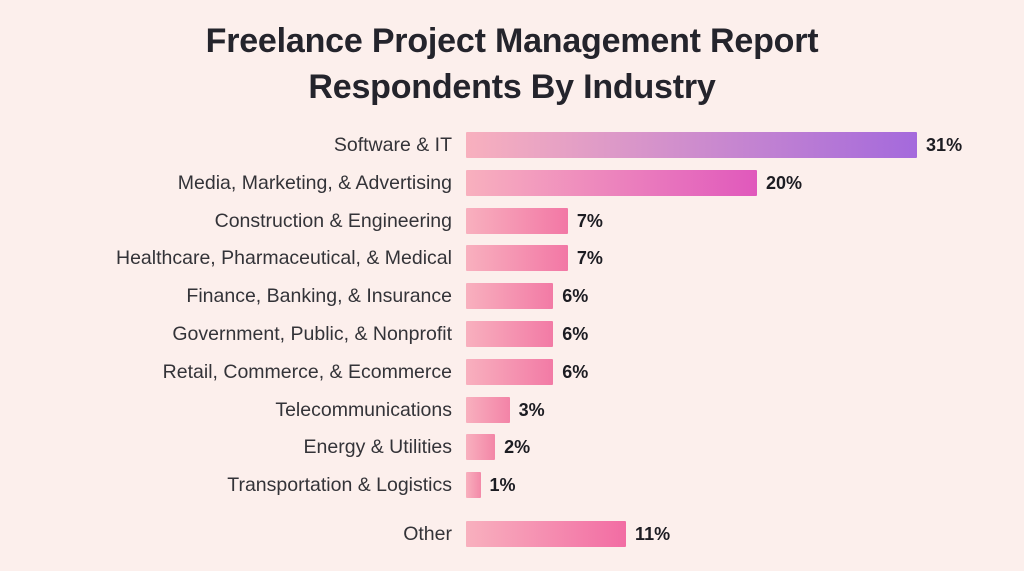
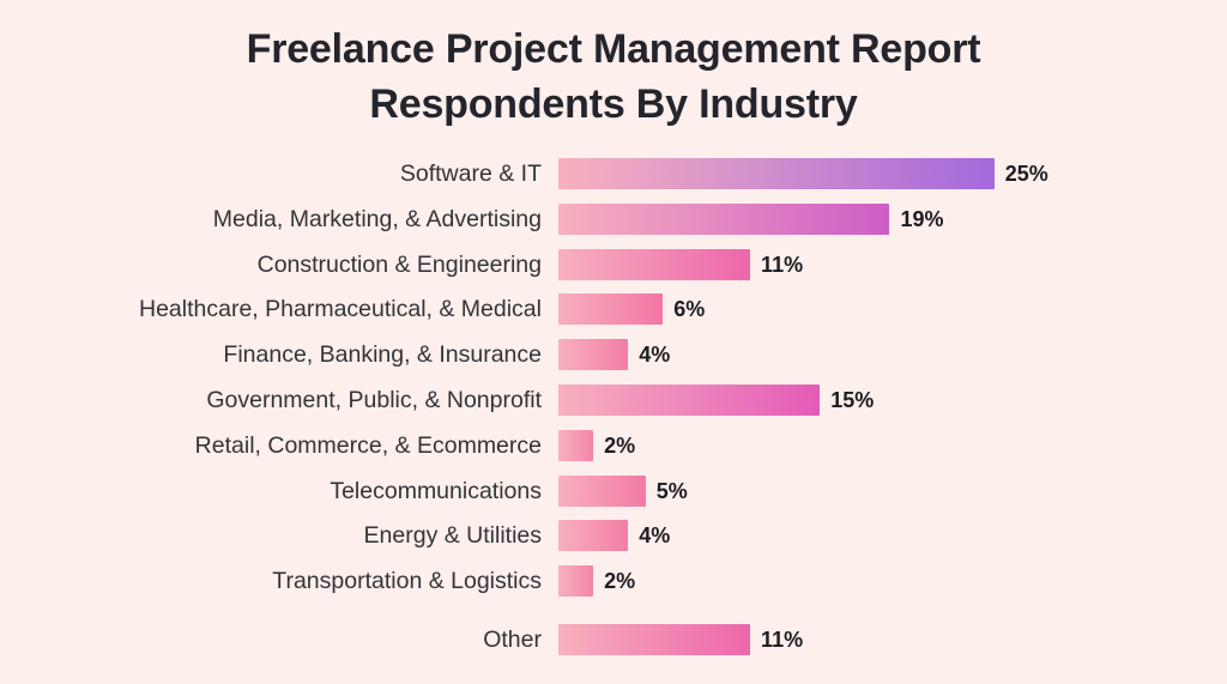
Software & IT: 31% -> 25%
Media, Marketing, & Advertising: 20% -> 19%
Construction & Engineering: 7% -> 11%
Healthcare, Pharmaceutical, & Medical: 7% -> 6%
Finance, Banking, & Insurance: 6% -> 4%
Government, Public, & Nonprofit: 6% -> 15%
Retail, Commerce, & Ecommerce: 6% -> 2%
Telecommunications: 3% -> 5%
Energy & Utilities: 2% -> 4%
Transportation & Logistics: 1% -> 2%
